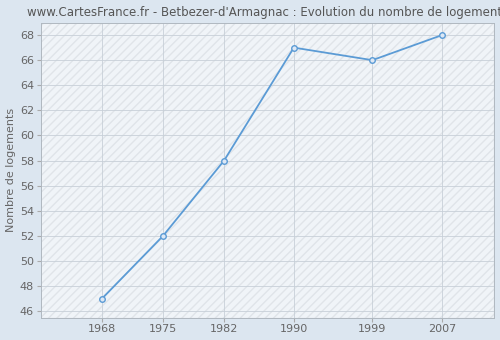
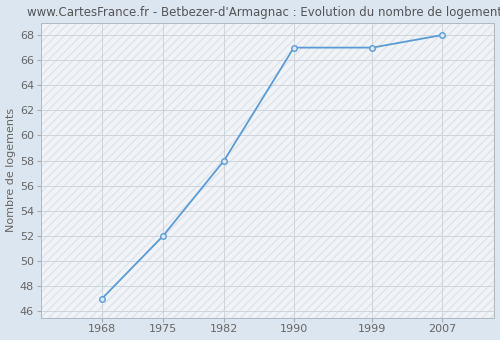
1999: 66 -> 67
